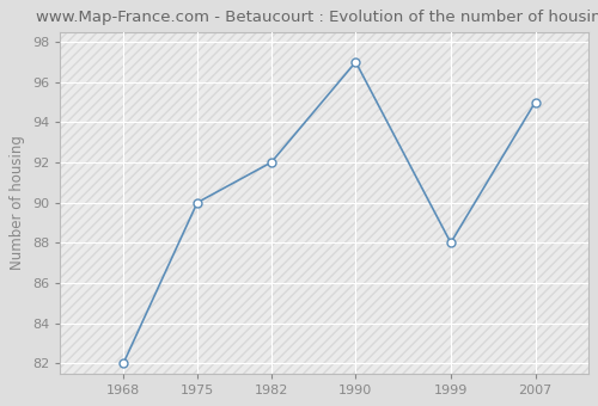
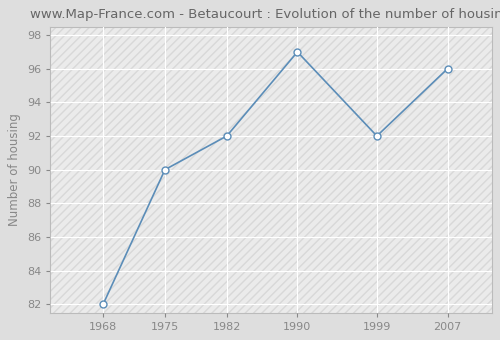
1999: 88 -> 92
2007: 95 -> 96
